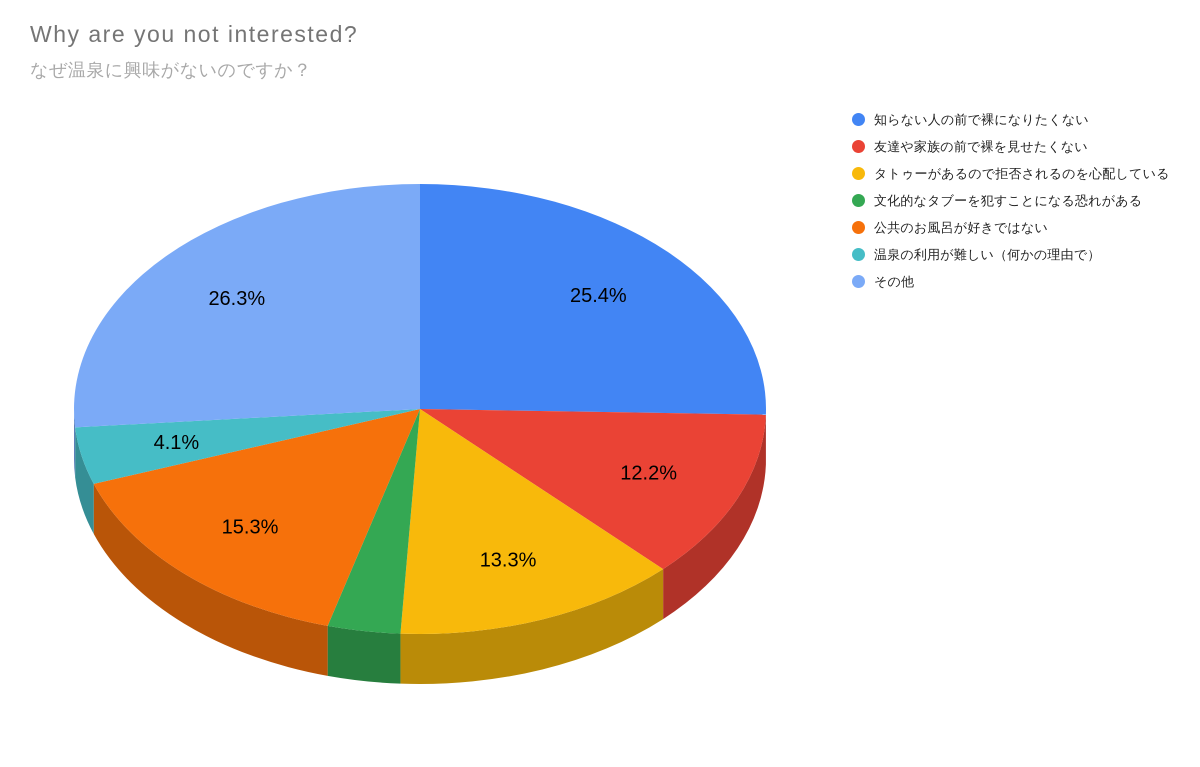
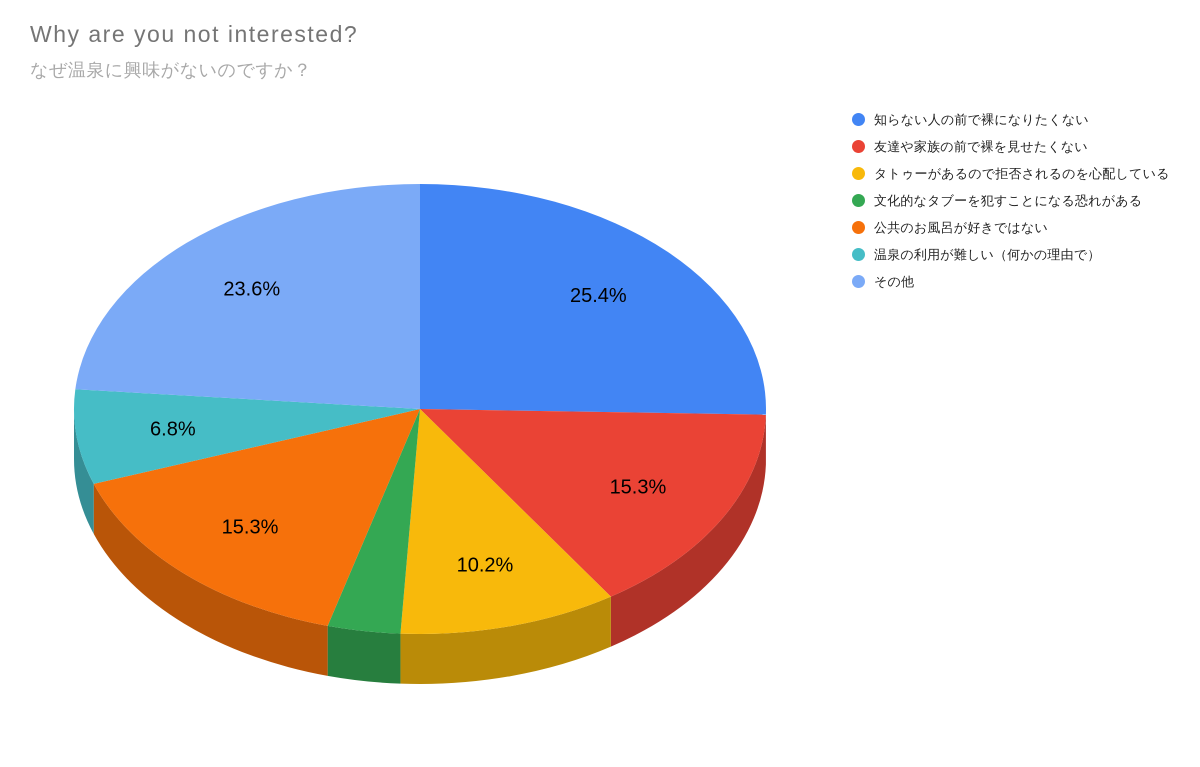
友達や家族の前で裸を見せたくない: 12.2% -> 15.3%
タトゥーがあるので拒否されるのを心配している: 13.3% -> 10.2%
温泉の利用が難しい（何かの理由で）: 4.1% -> 6.8%
その他: 26.3% -> 23.6%
